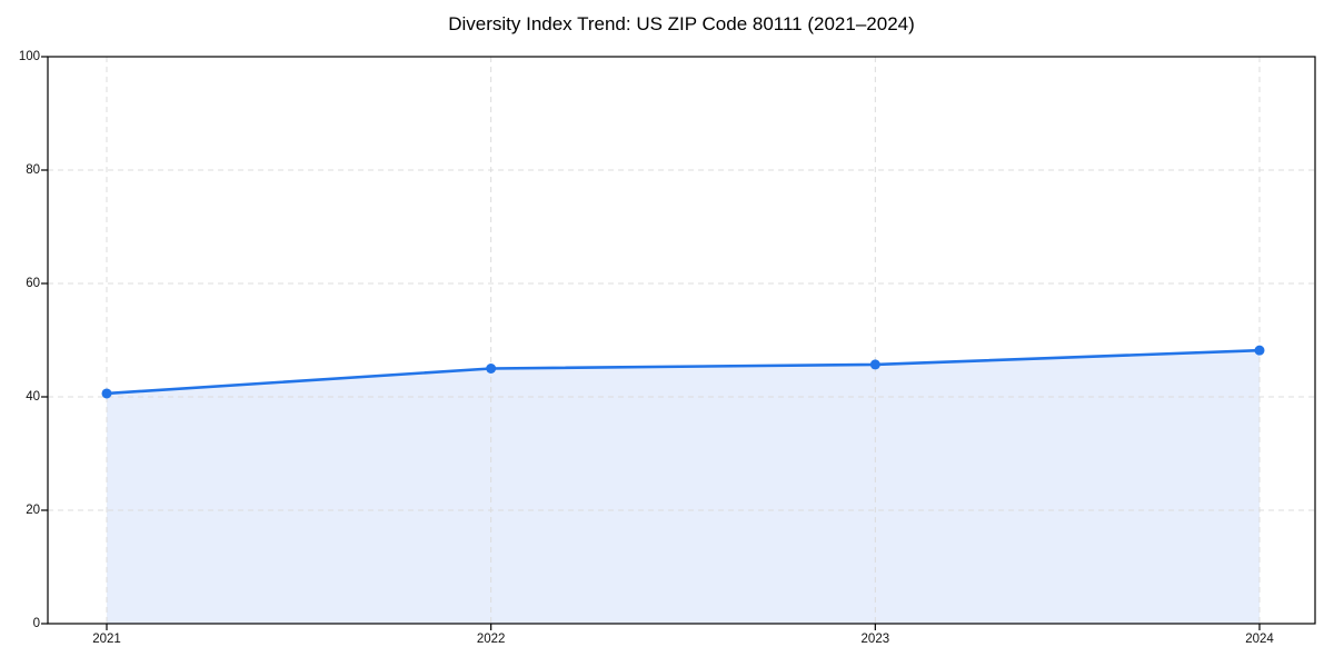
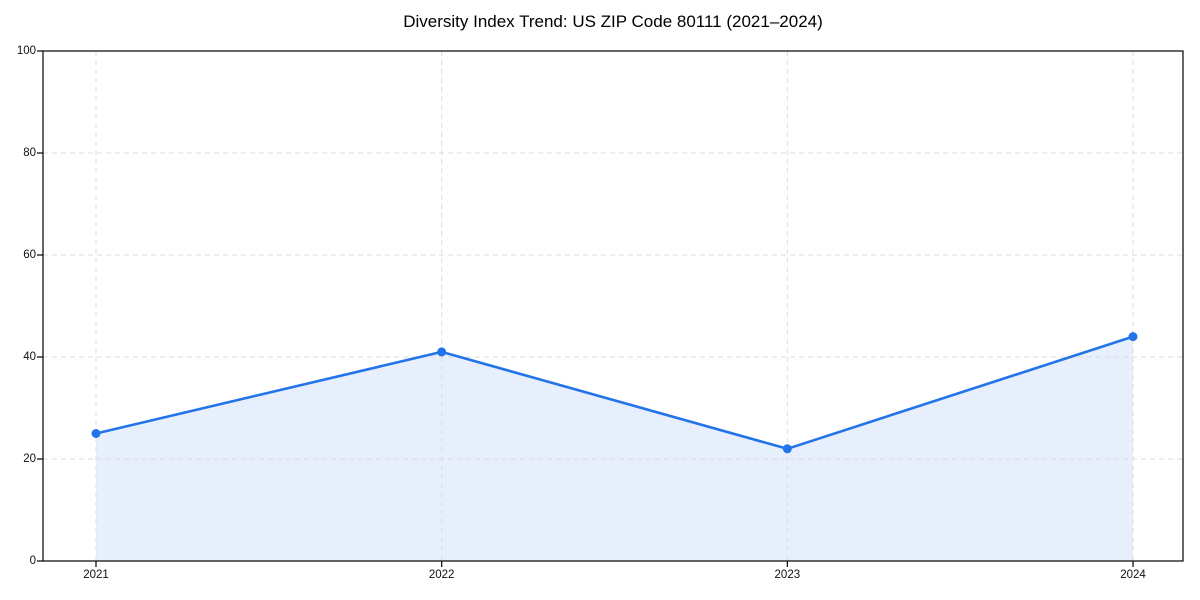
2021: 41 -> 25
2022: 45 -> 41
2023: 46 -> 22
2024: 48 -> 44
